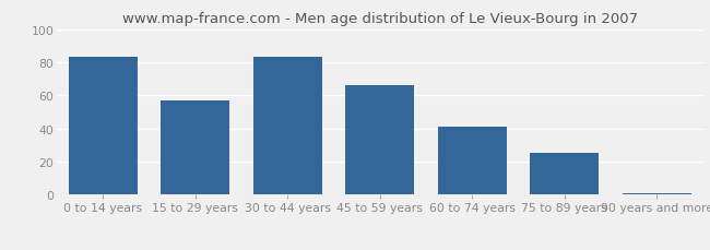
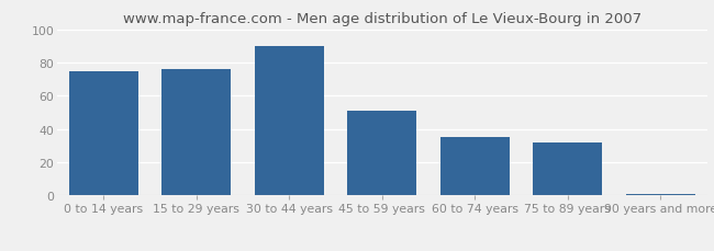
0 to 14 years: 83 -> 75
15 to 29 years: 57 -> 76
30 to 44 years: 83 -> 90
45 to 59 years: 66 -> 51
60 to 74 years: 41 -> 35
75 to 89 years: 25 -> 32
